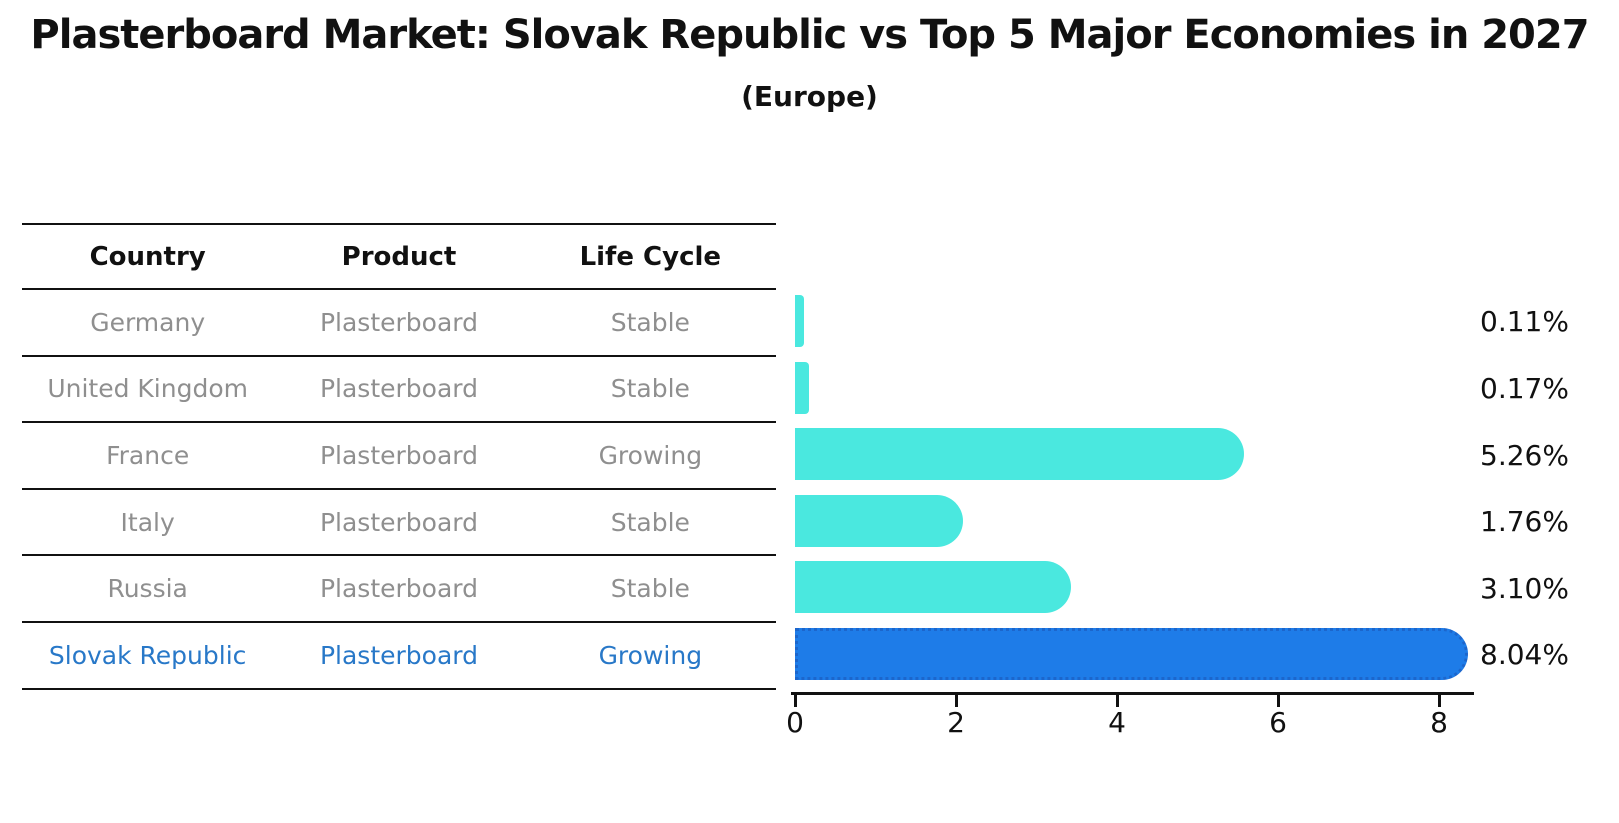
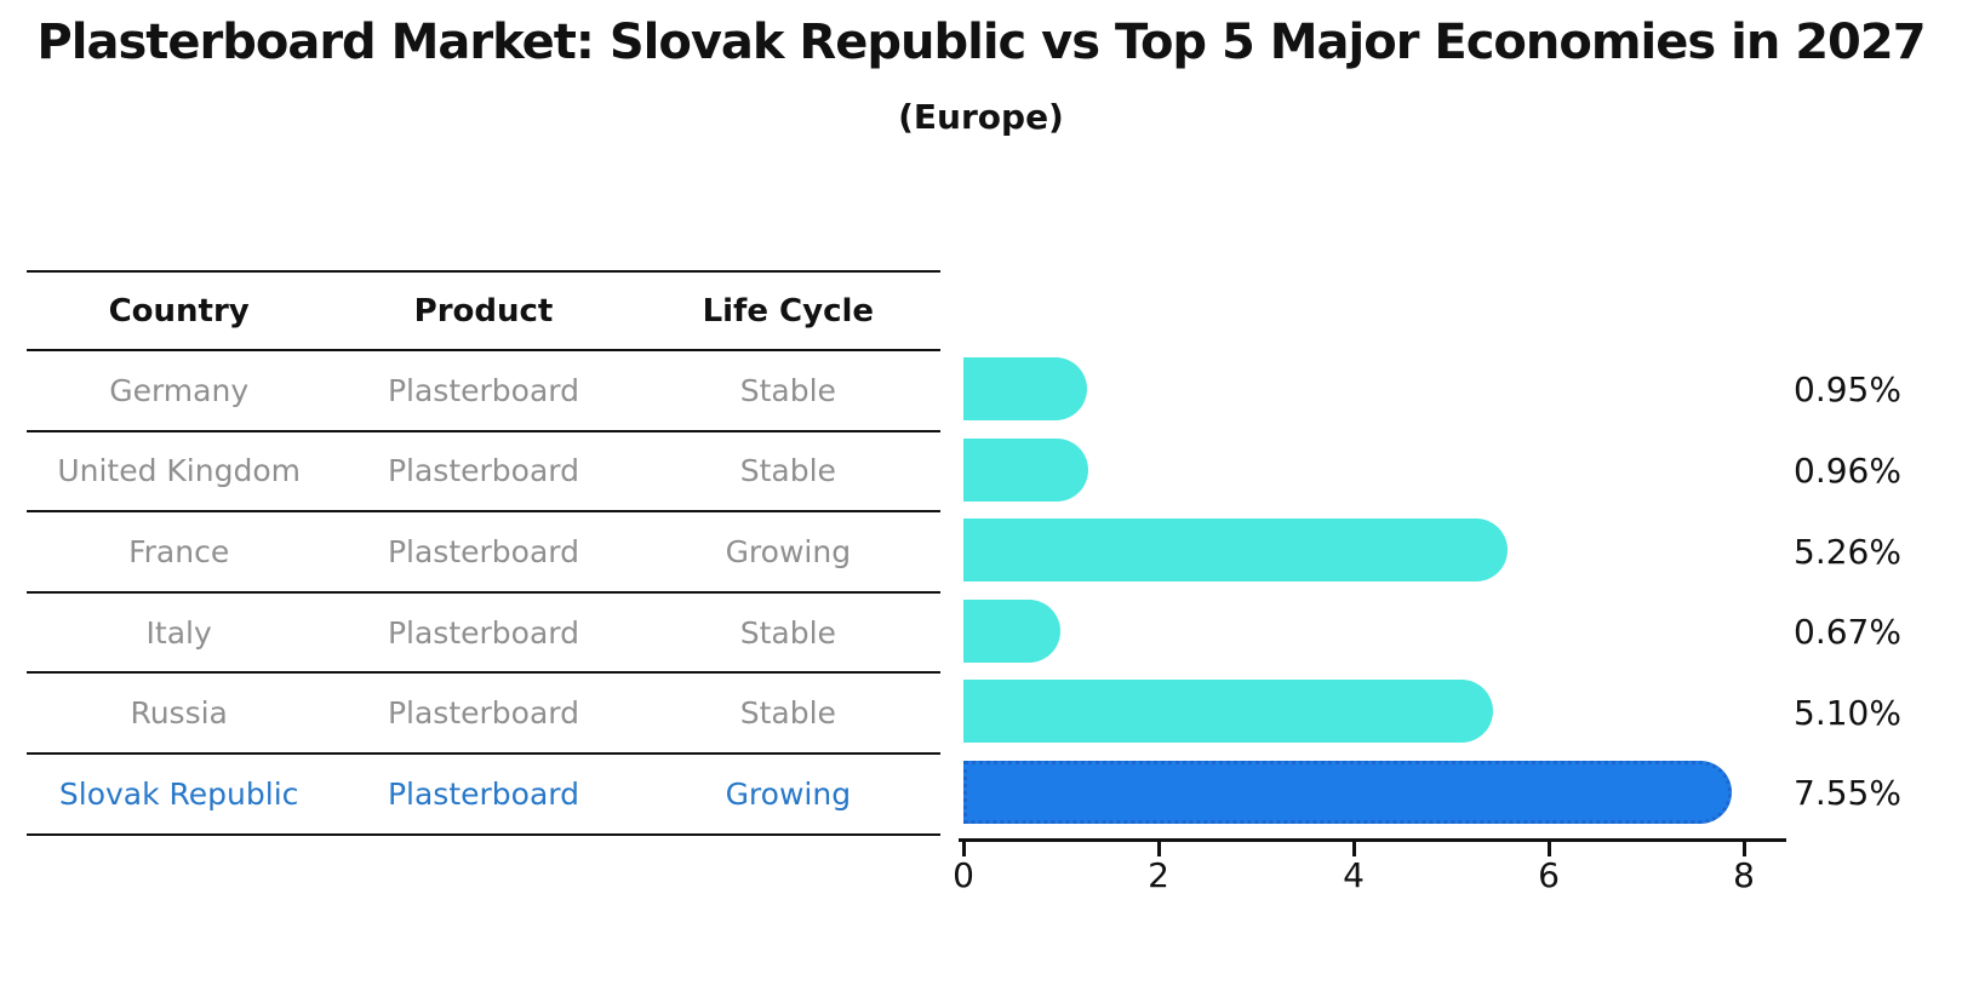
Germany: 0.11% -> 0.95%
United Kingdom: 0.17% -> 0.96%
Italy: 1.76% -> 0.67%
Russia: 3.10% -> 5.10%
Slovak Republic: 8.04% -> 7.55%
